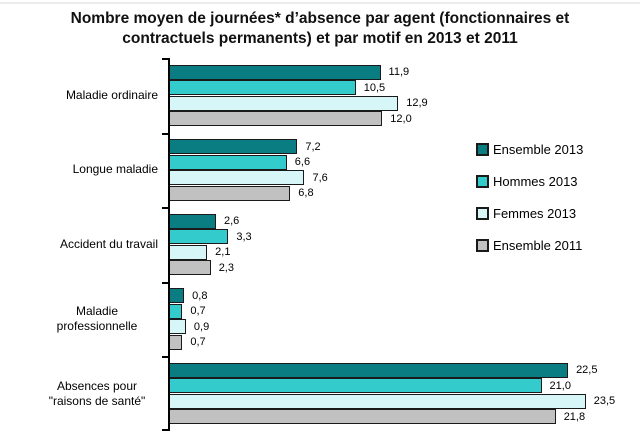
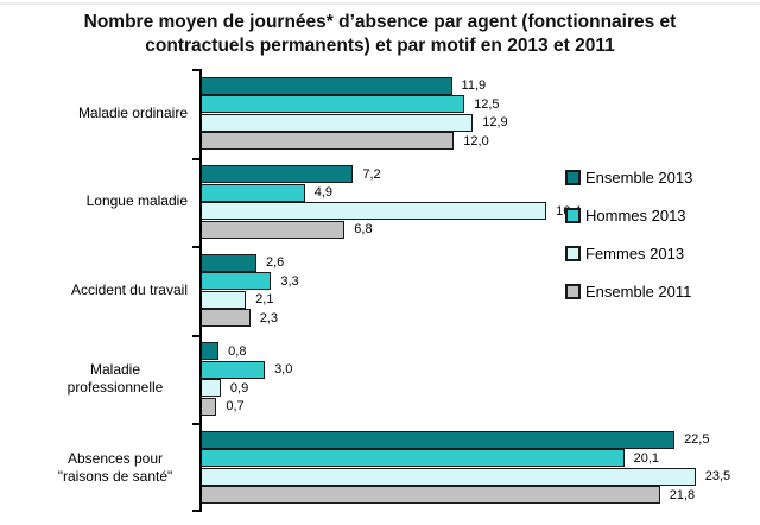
Hommes 2013/Maladie ordinaire: 10,5 -> 12,5
Hommes 2013/Longue maladie: 6,6 -> 4,9
Femmes 2013/Longue maladie: 7,6 -> 16,4
Hommes 2013/Maladie professionnelle: 0,7 -> 3,0
Hommes 2013/Absences pour "raisons de santé": 21,0 -> 20,1
